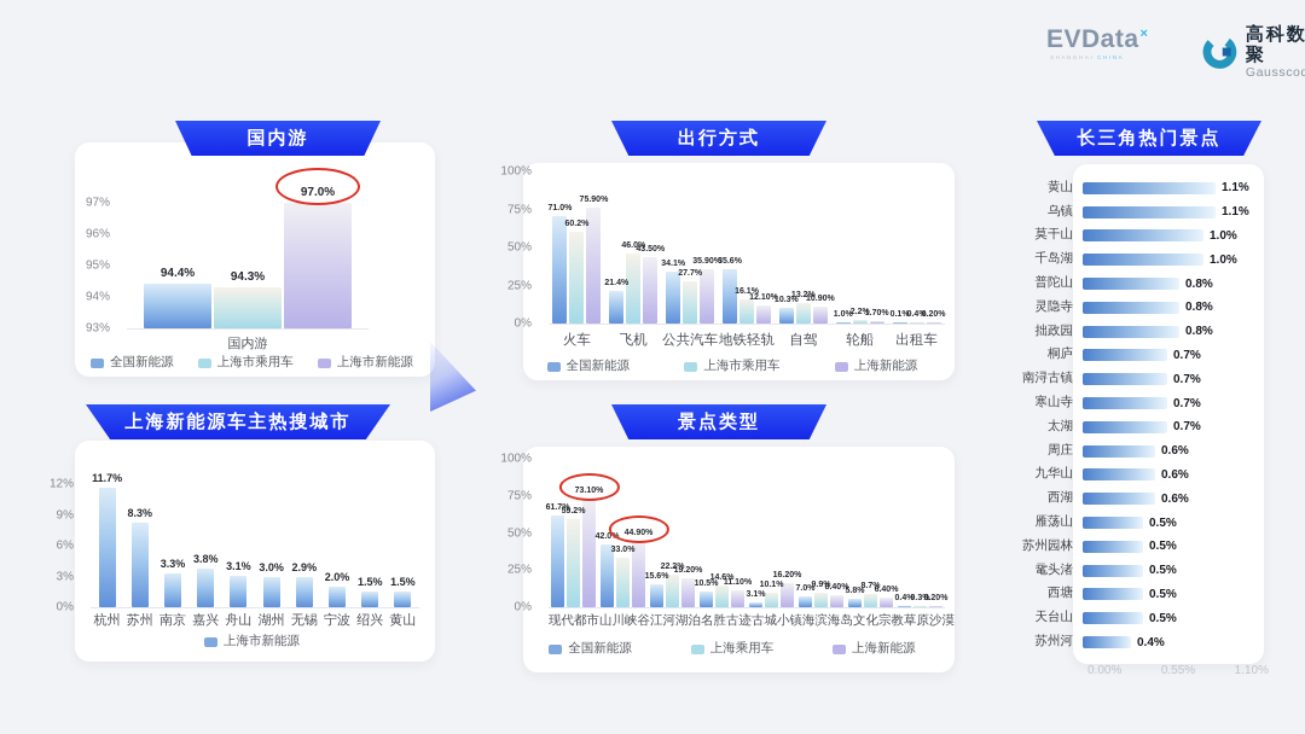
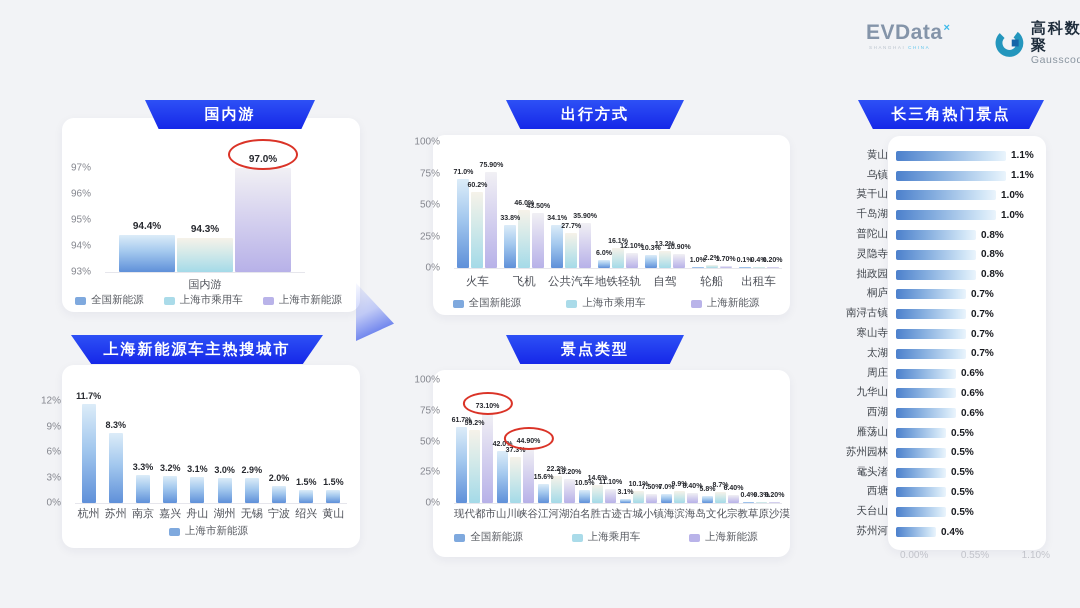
上海新能源车主热搜城市/嘉兴: 3.8% -> 3.2%
出行方式/全国新能源/飞机: 21.4% -> 33.8%
出行方式/全国新能源/地铁轻轨: 35.6% -> 6.0%
景点类型/上海乘用车/山川峡谷: 33.0% -> 37.3%
景点类型/上海新能源/古城小镇: 16.20% -> 7.50%
